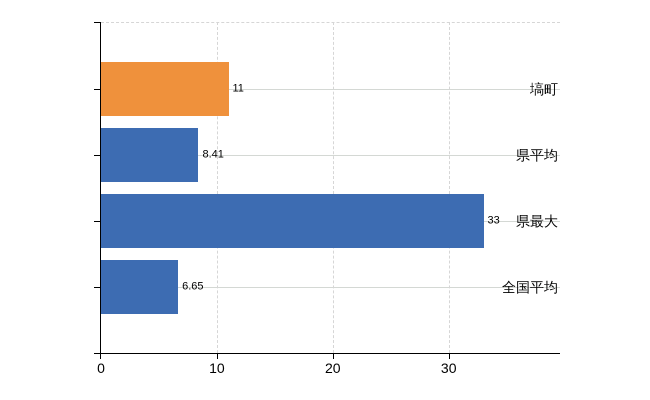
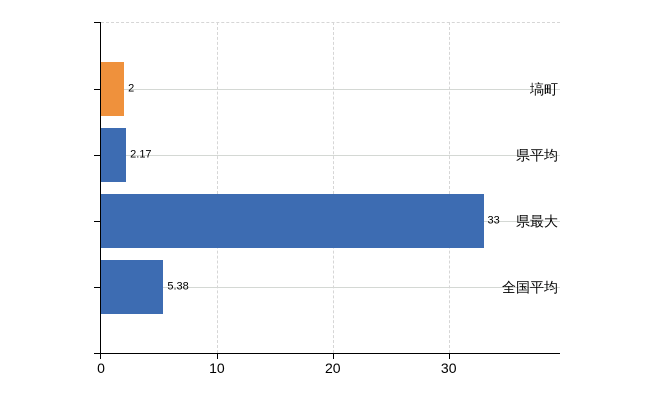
塙町: 11 -> 2
県平均: 8.41 -> 2.17
全国平均: 6.65 -> 5.38
